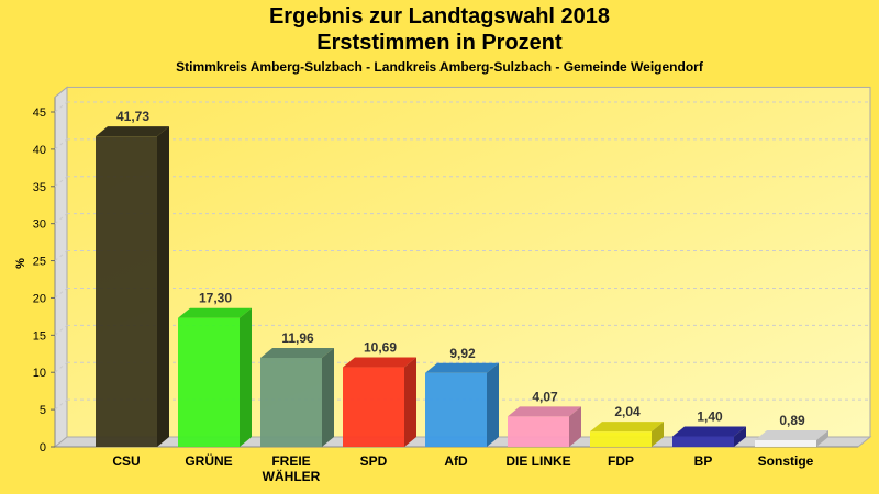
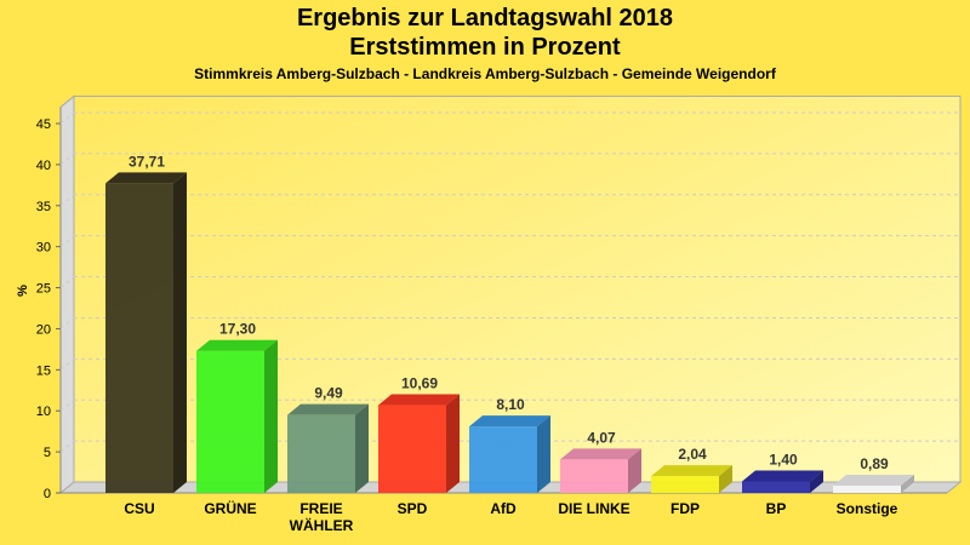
CSU: 41,73 -> 37,71
FREIE WÄHLER: 11,96 -> 9,49
AfD: 9,92 -> 8,10
